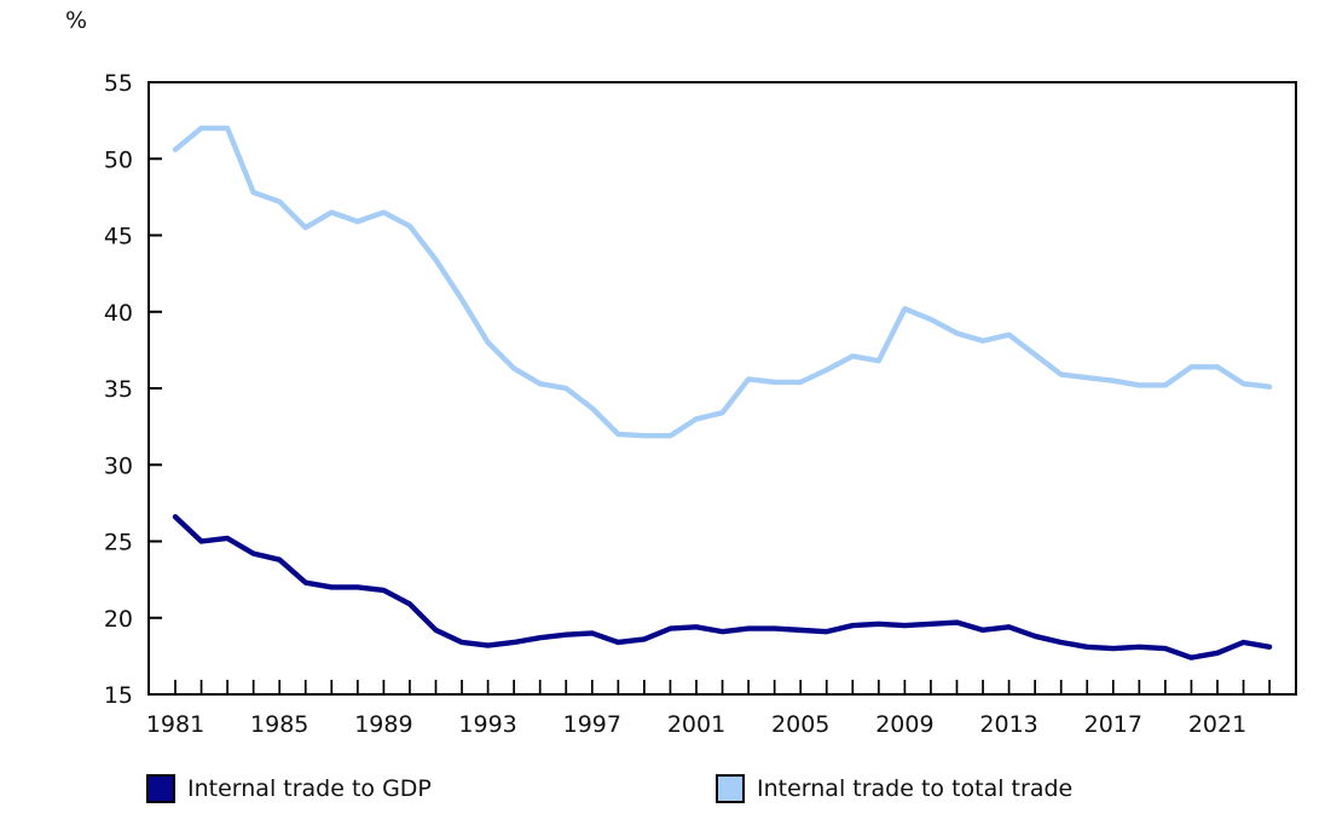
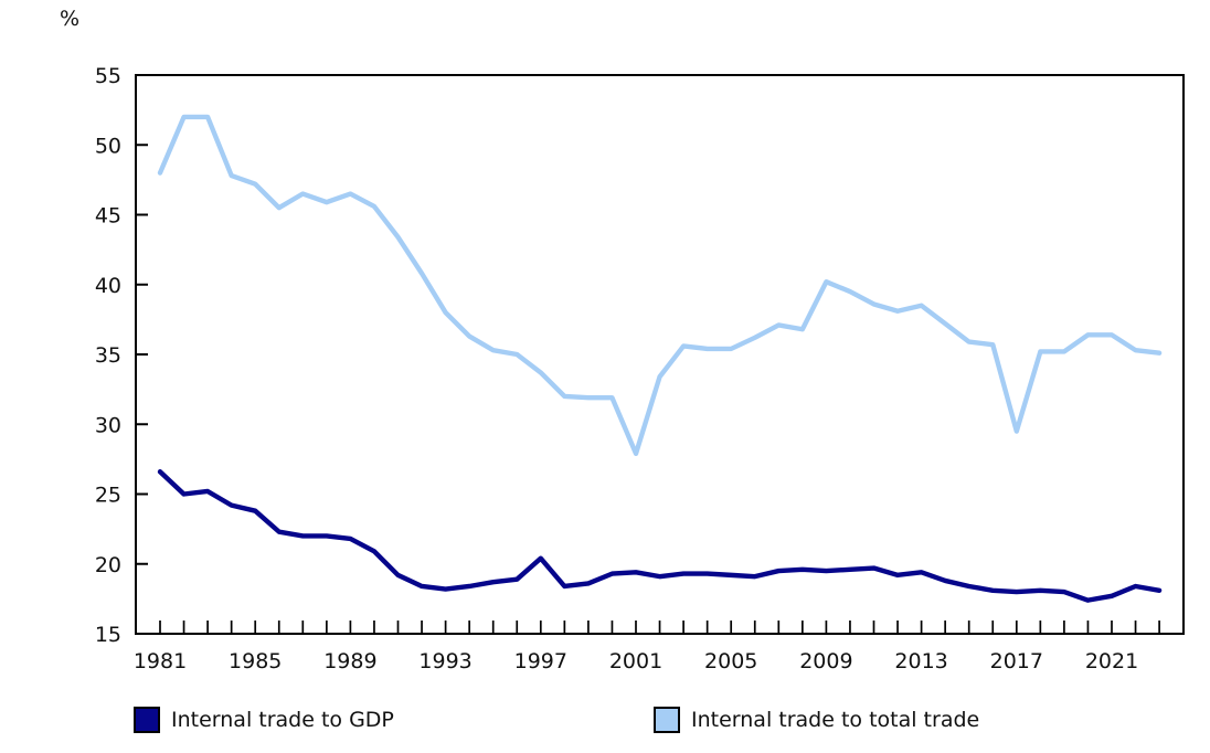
Internal trade to total trade/1981: 50.6 -> 48.0
Internal trade to GDP/1997: 19.0 -> 20.4
Internal trade to total trade/2001: 33.0 -> 27.9
Internal trade to total trade/2017: 35.5 -> 29.5
